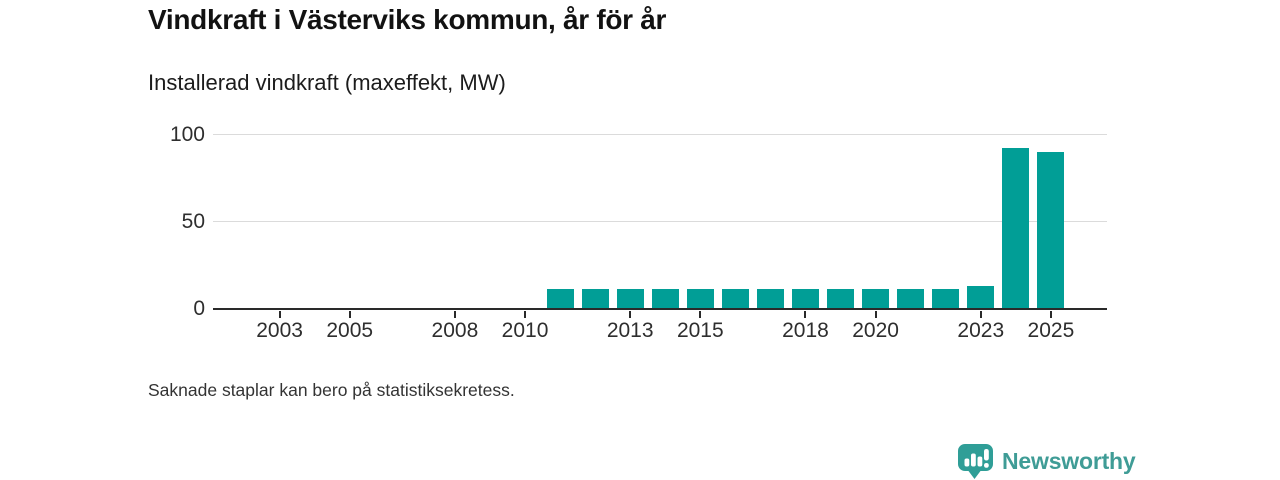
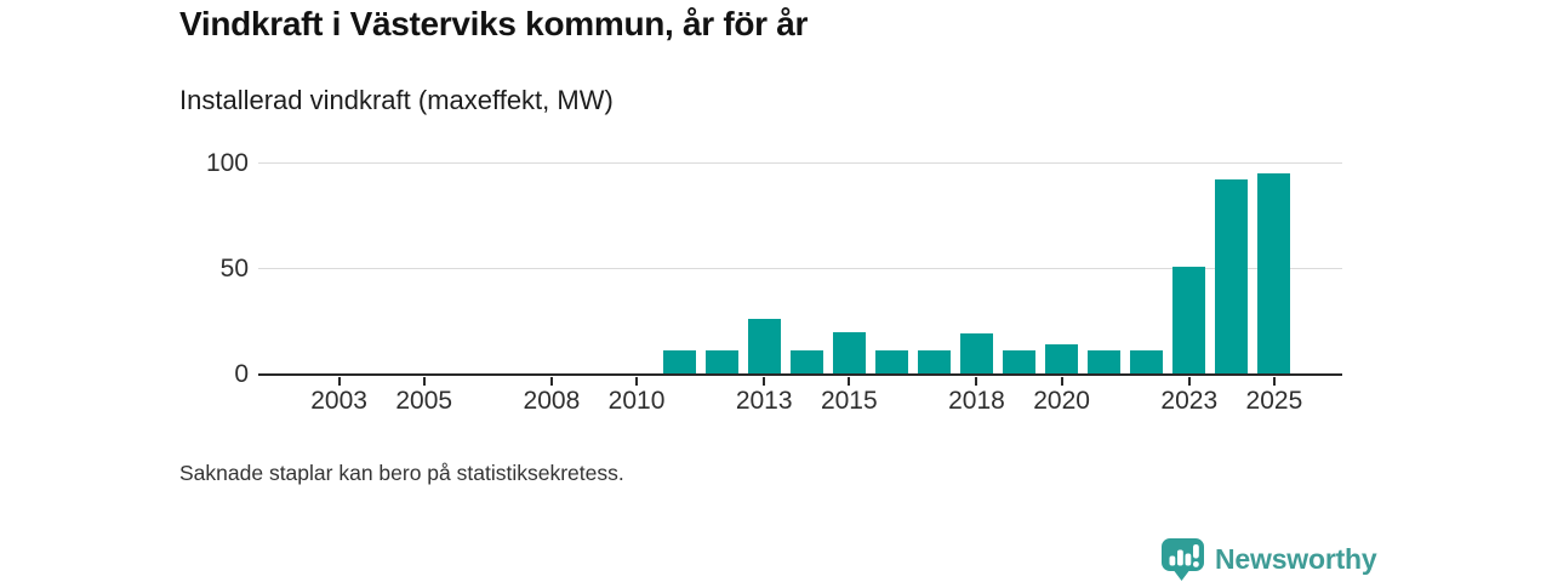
2013: 11 -> 26
2015: 11 -> 20
2018: 11 -> 19
2020: 11 -> 14
2023: 13 -> 51
2025: 90 -> 95
